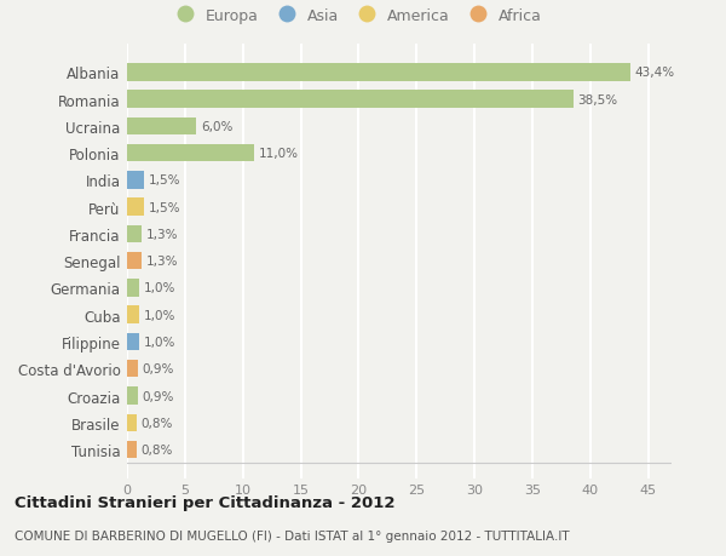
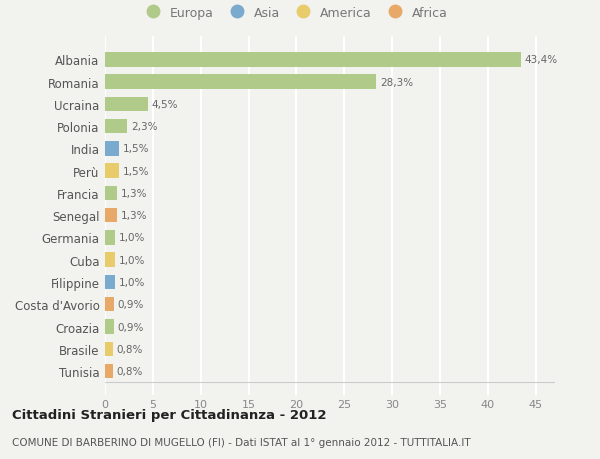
Romania: 38,5% -> 28,3%
Ucraina: 6,0% -> 4,5%
Polonia: 11,0% -> 2,3%
